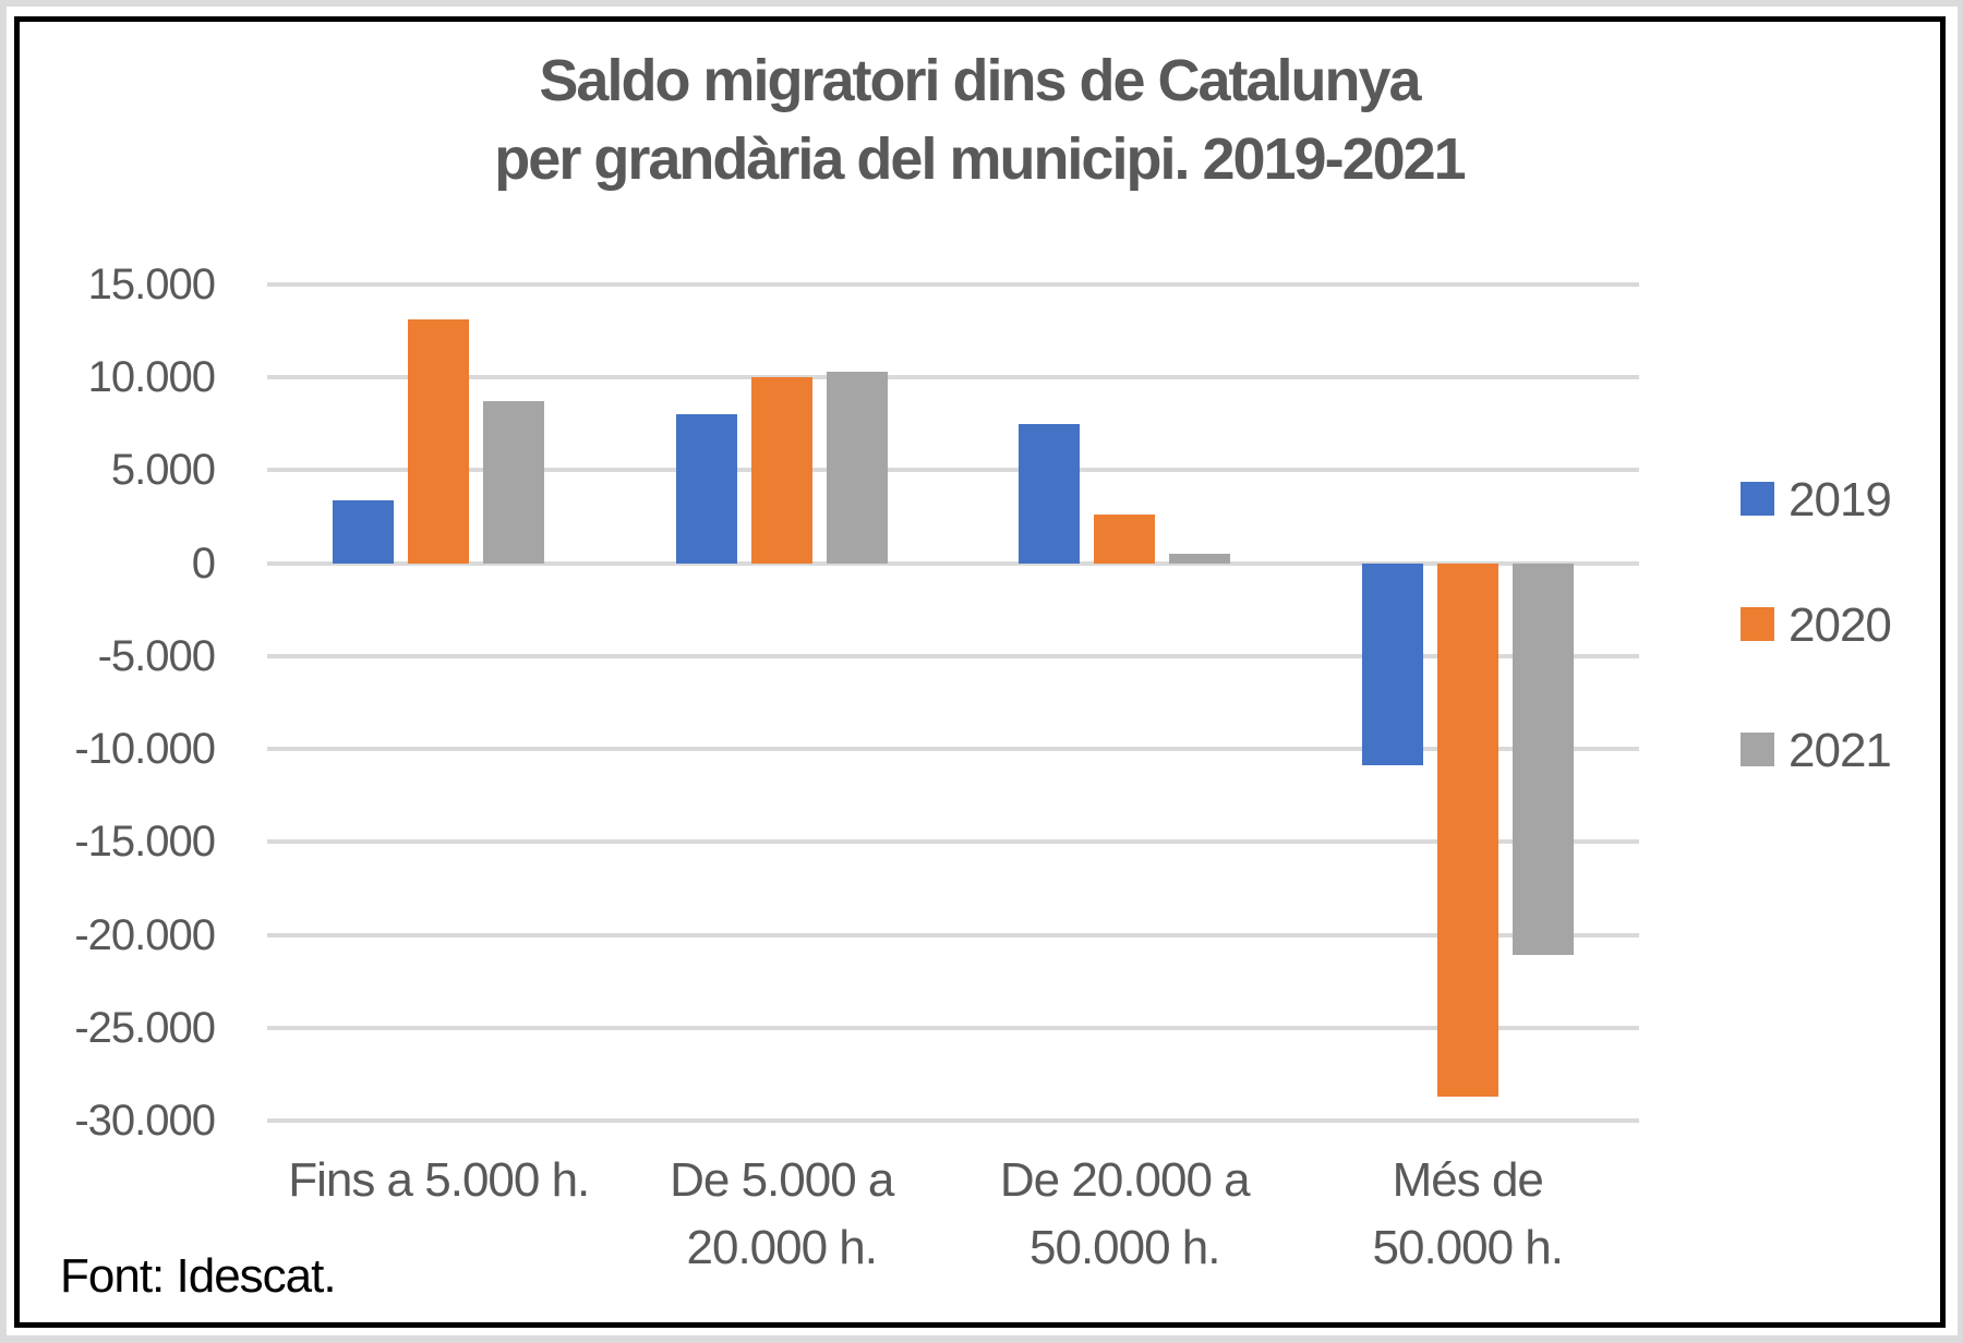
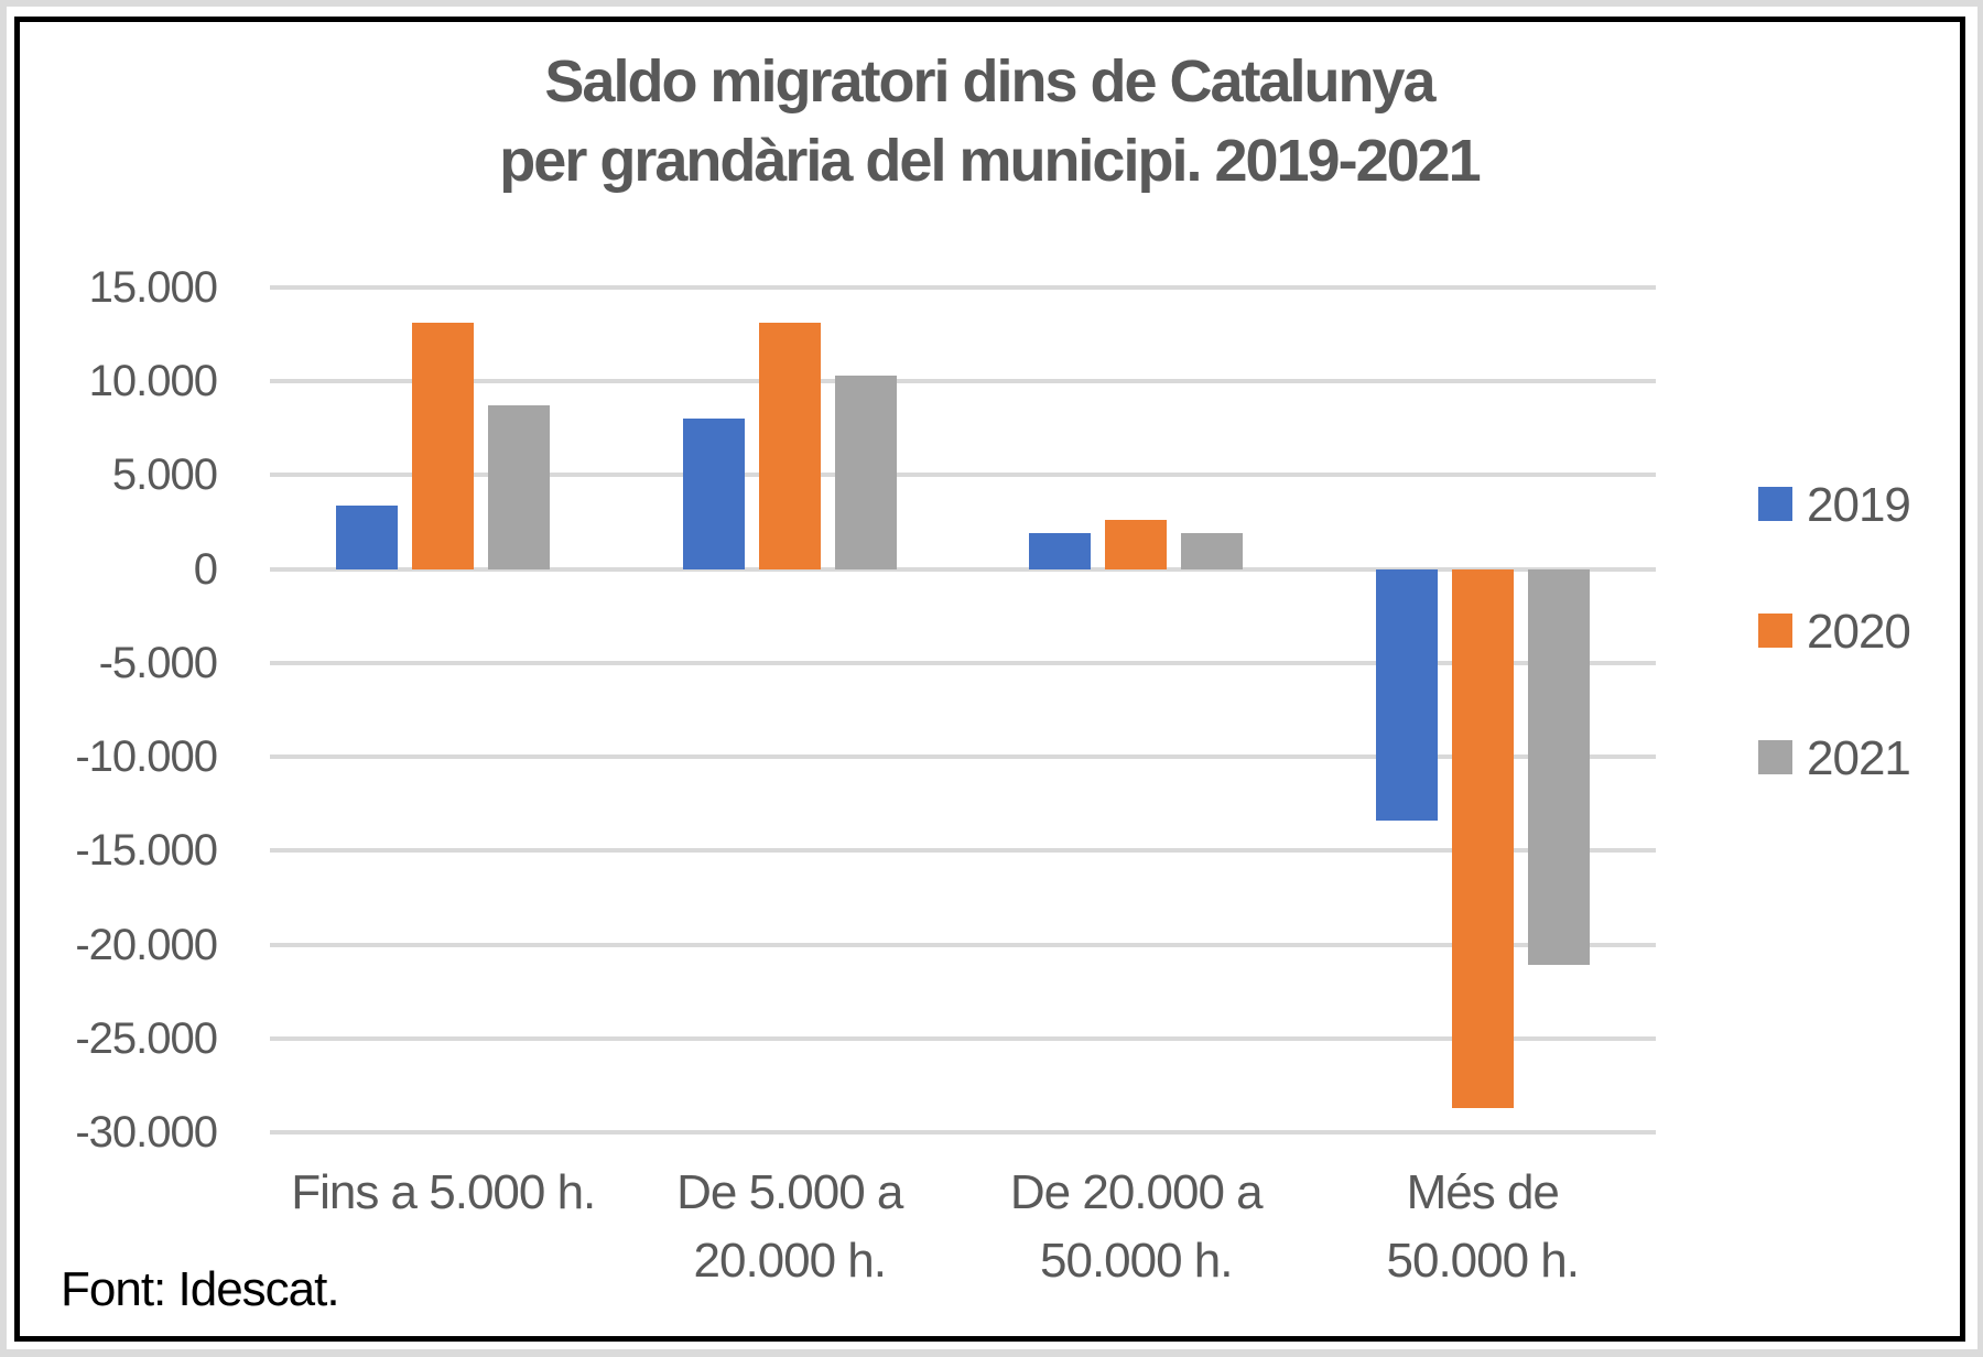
2020/De 5.000 a 20.000 h.: 10000 -> 13100
2019/De 20.000 a 50.000 h.: 7500 -> 1900
2021/De 20.000 a 50.000 h.: 500 -> 1900
2019/Més de 50.000 h.: -10900 -> -13400
